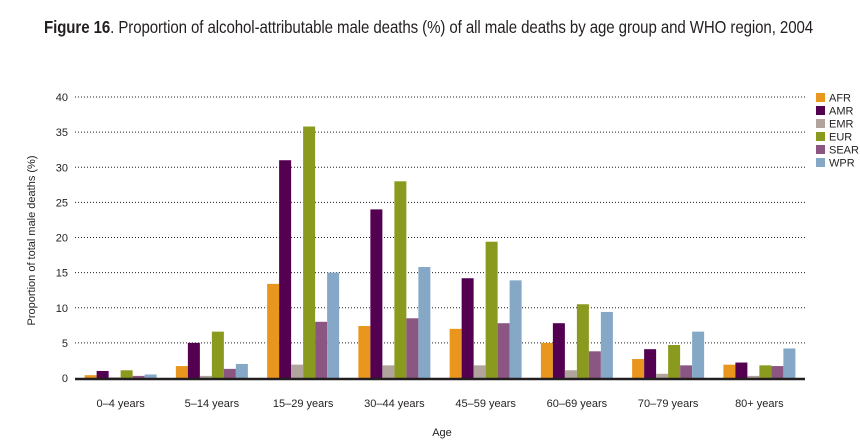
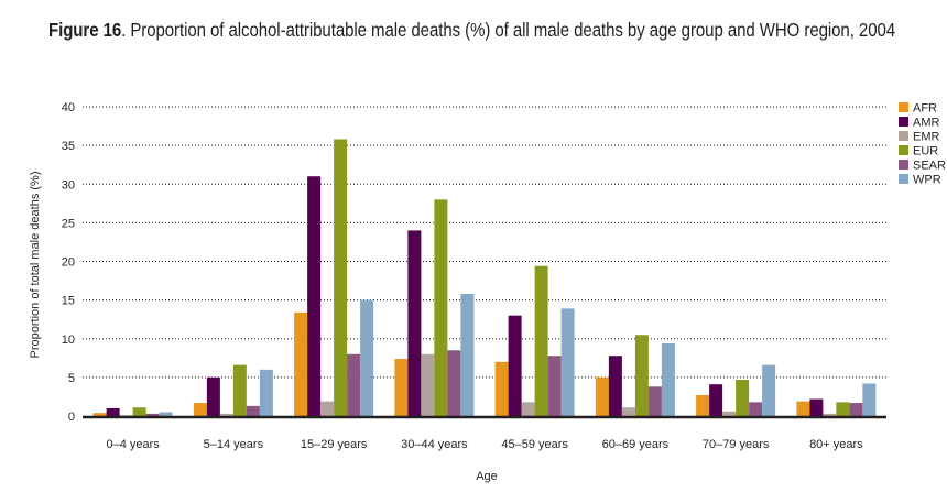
WPR/5–14 years: 2 -> 6
EMR/30–44 years: 2 -> 8
AMR/45–59 years: 14 -> 13
